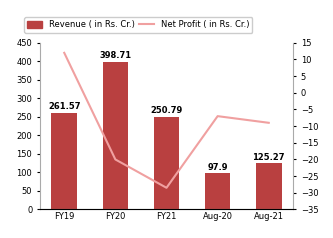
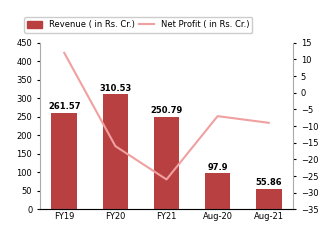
Revenue ( in Rs. Cr.)/FY20: 398.71 -> 310.53
Net Profit ( in Rs. Cr.)/FY20: -20.0 -> -16.0
Net Profit ( in Rs. Cr.)/FY21: -28.5 -> -26.0
Revenue ( in Rs. Cr.)/Aug-21: 125.27 -> 55.86
